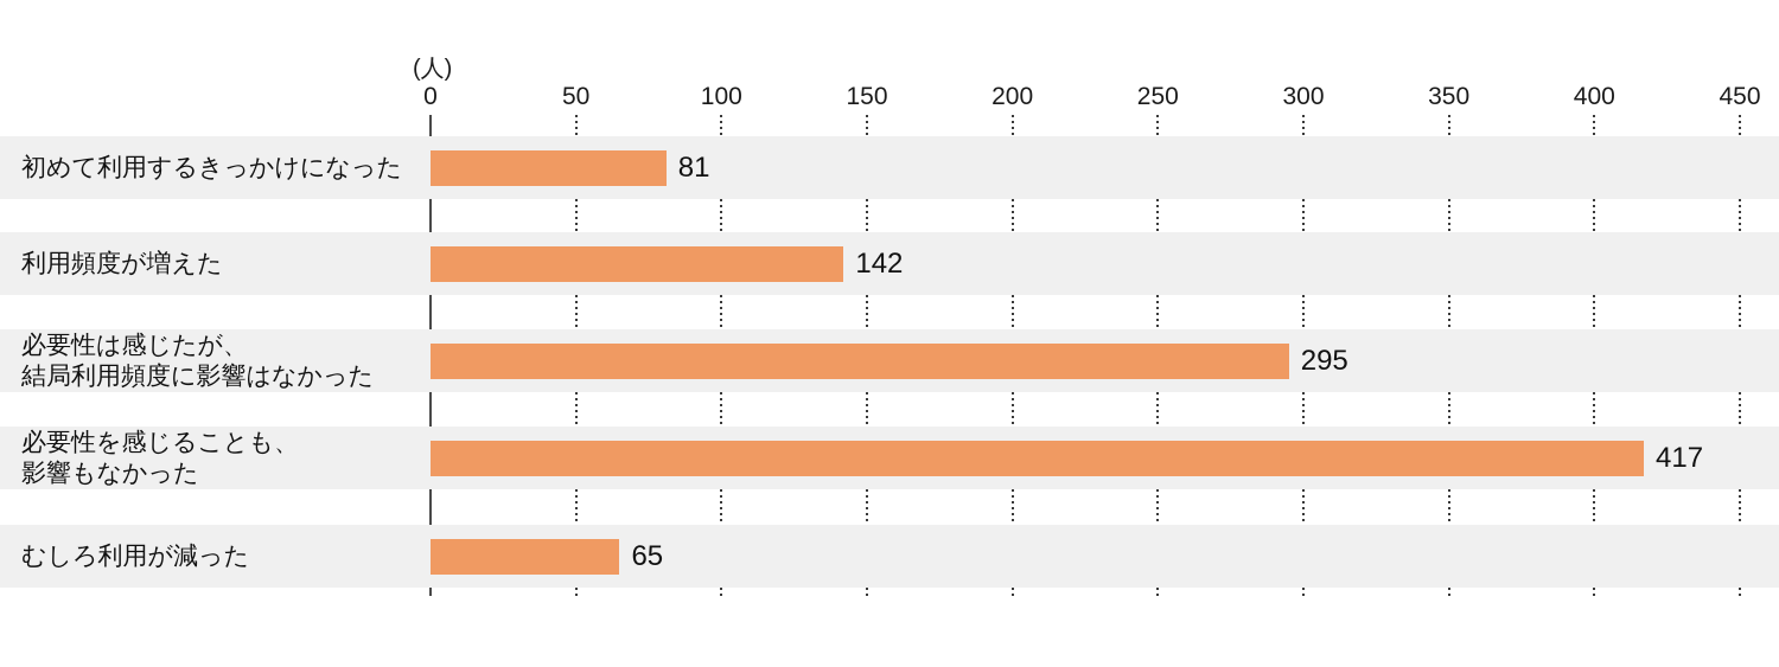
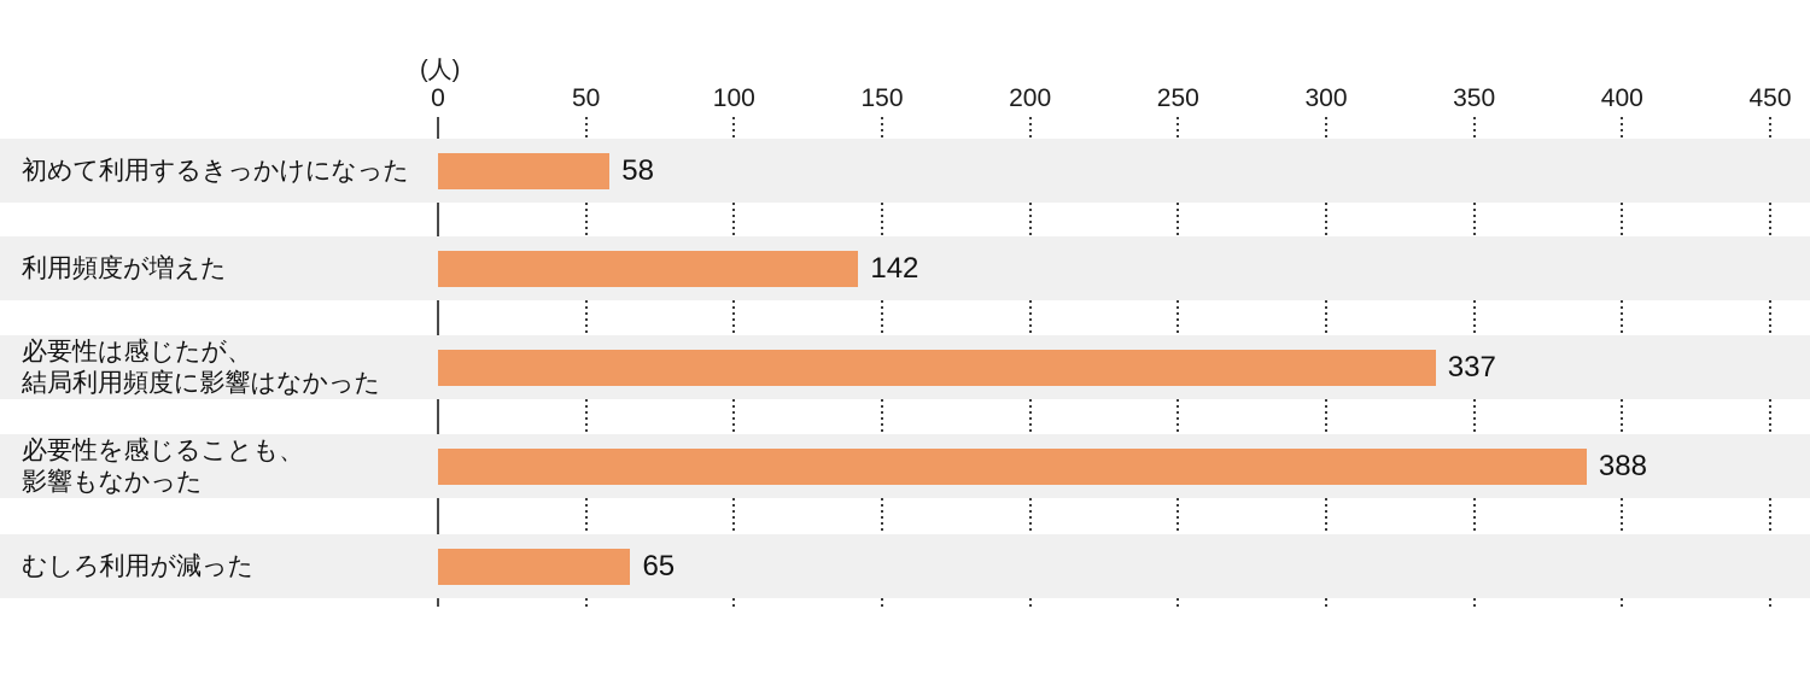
初めて利用するきっかけになった: 81 -> 58
必要性は感じたが、 結局利用頻度に影響はなかった: 295 -> 337
必要性を感じることも、 影響もなかった: 417 -> 388
